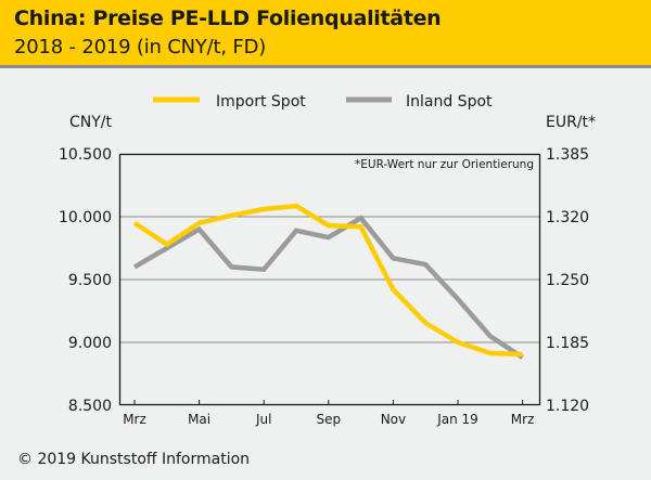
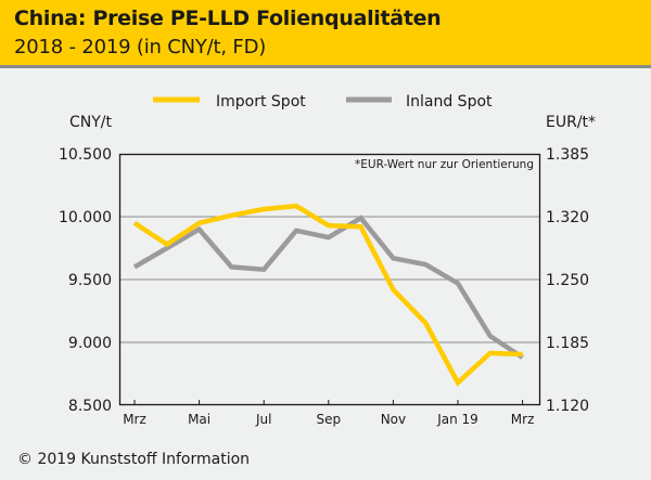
Import Spot/Jan 19: 9000 -> 8680
Inland Spot/Jan 19: 9340 -> 9470
